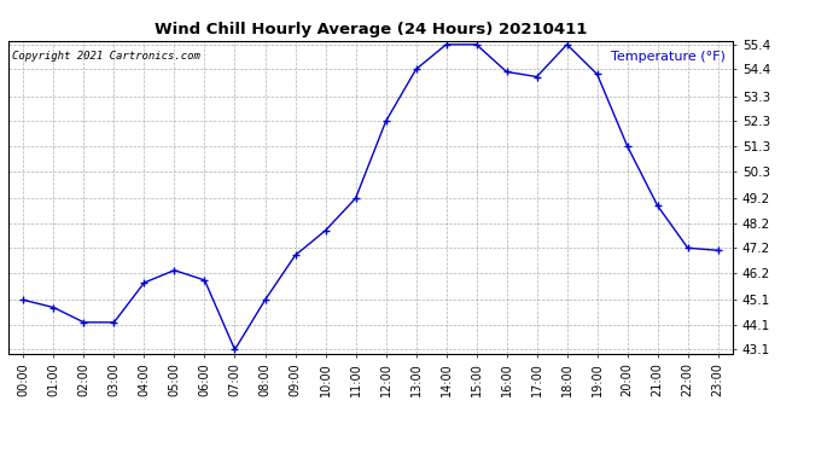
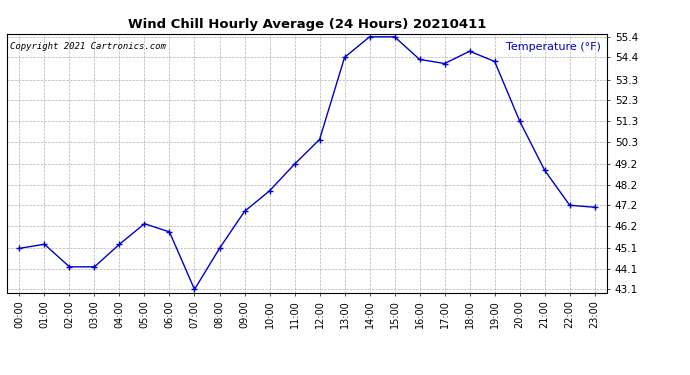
01:00: 44.8 -> 45.3
04:00: 45.8 -> 45.3
12:00: 52.3 -> 50.4
18:00: 55.4 -> 54.7
